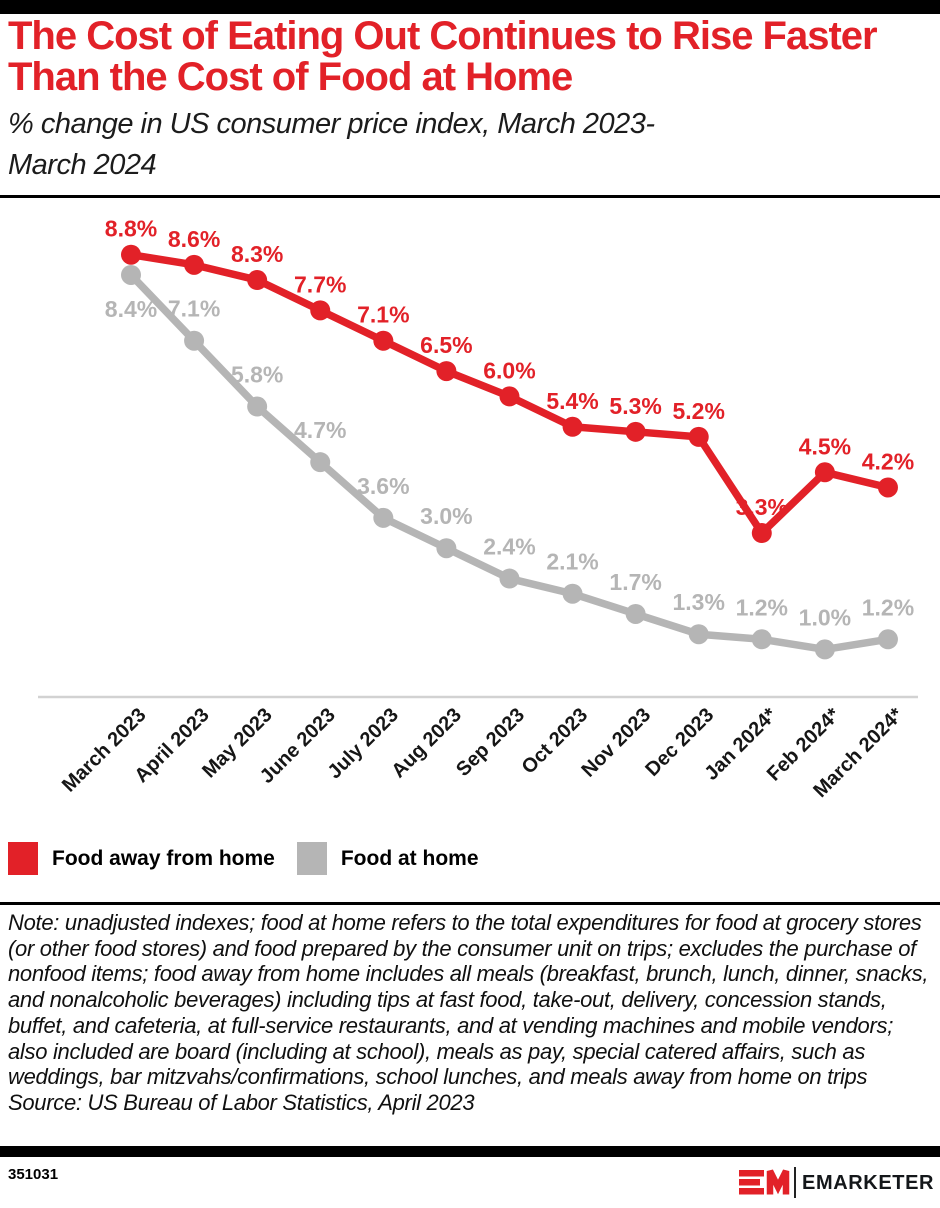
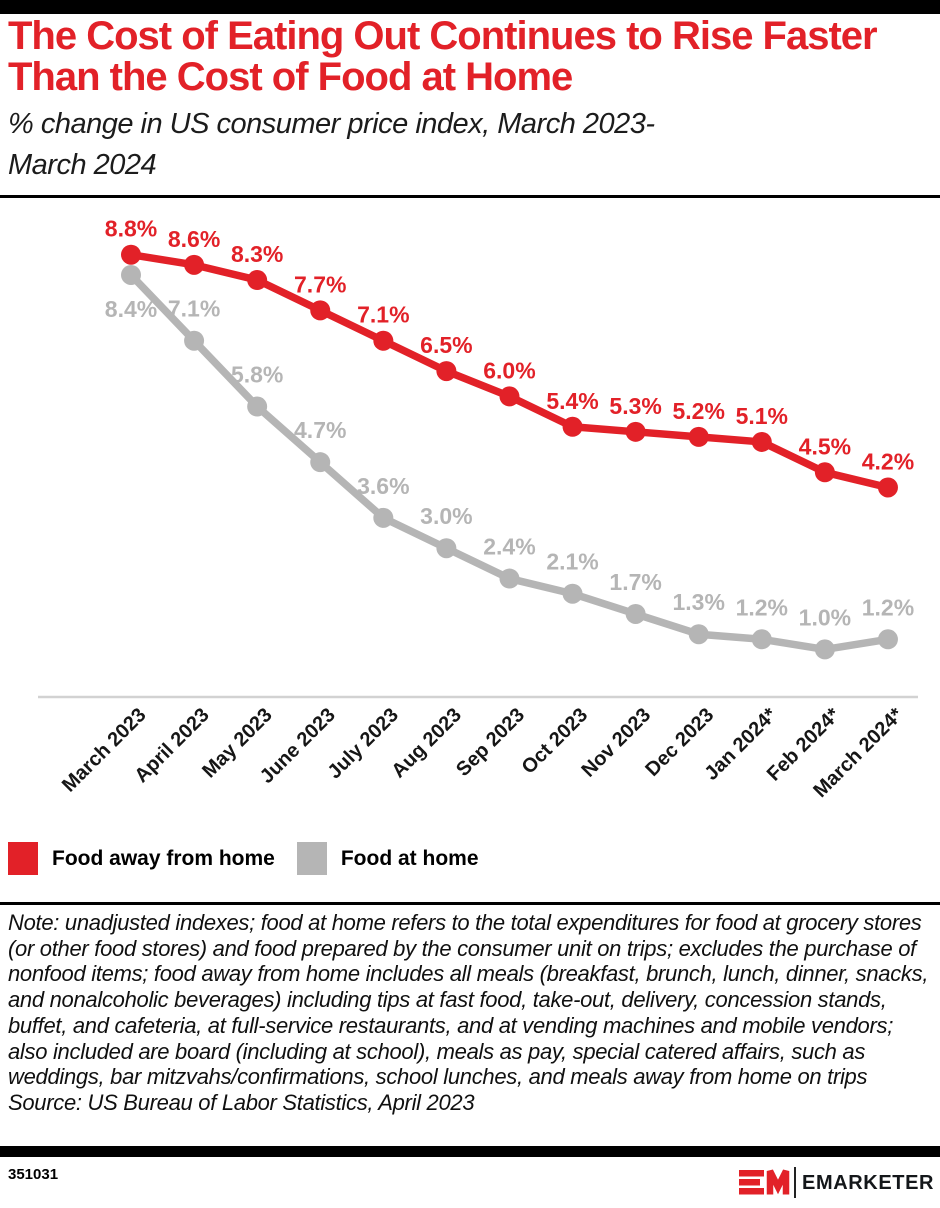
Food away from home/Jan 2024*: 3.3% -> 5.1%
